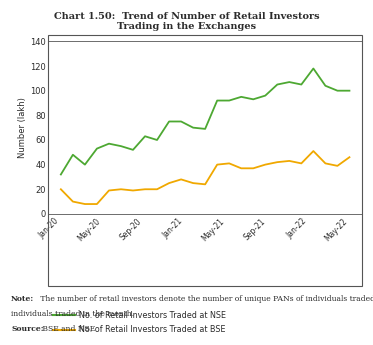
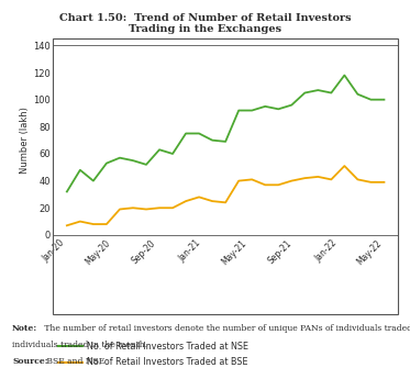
No. of Retail Investors Traded at BSE/Jan-20: 20 -> 7
No. of Retail Investors Traded at BSE/May-22: 46 -> 39
